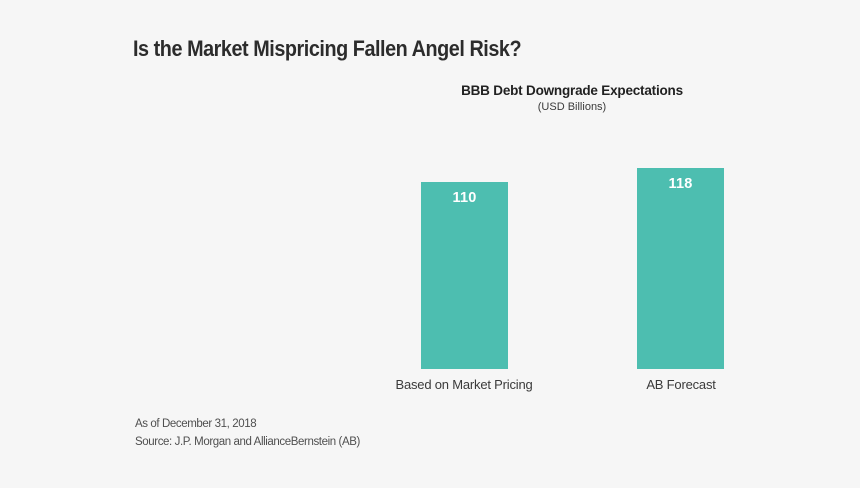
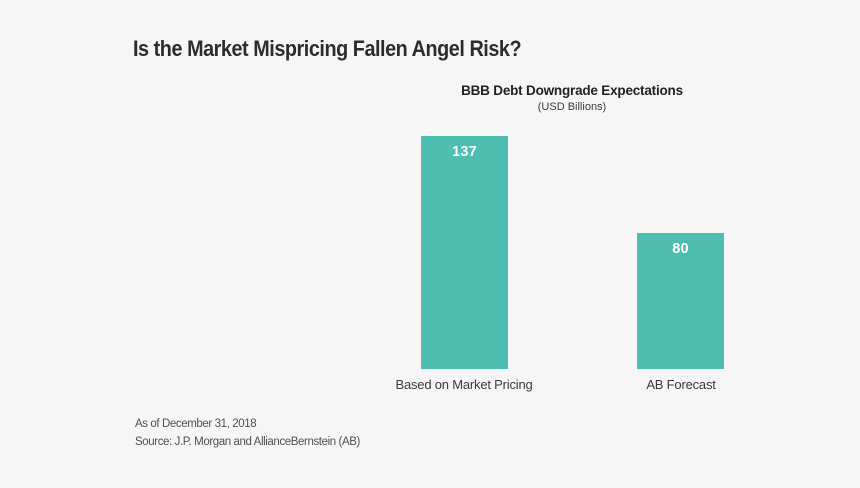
Based on Market Pricing: 110 -> 137
AB Forecast: 118 -> 80
